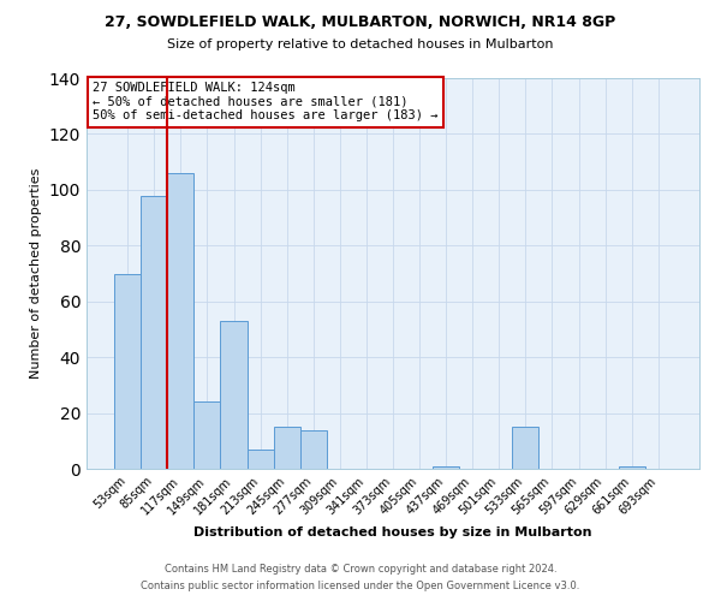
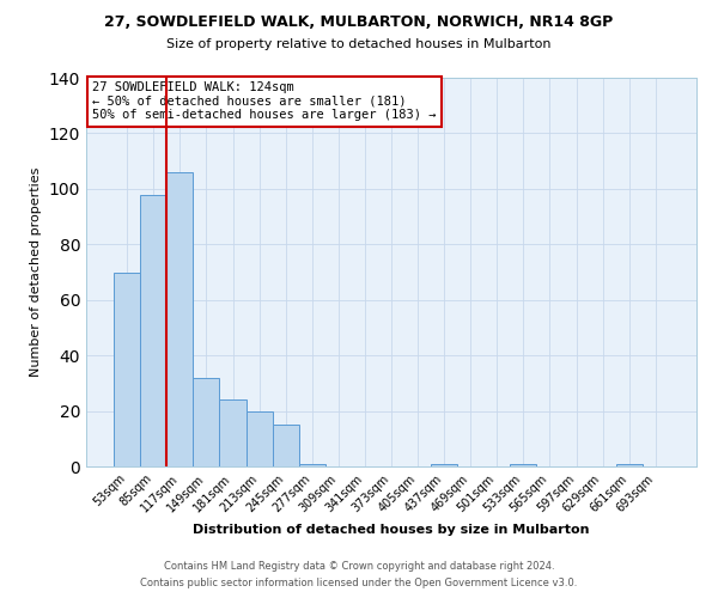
149sqm: 24 -> 32
181sqm: 53 -> 24
213sqm: 7 -> 20
277sqm: 14 -> 1
533sqm: 15 -> 1
